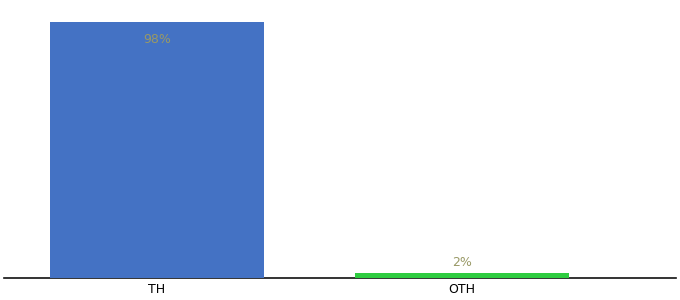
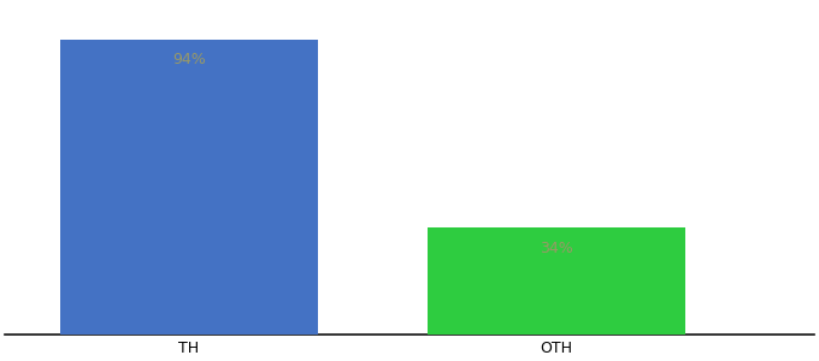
TH: 98% -> 94%
OTH: 2% -> 34%
